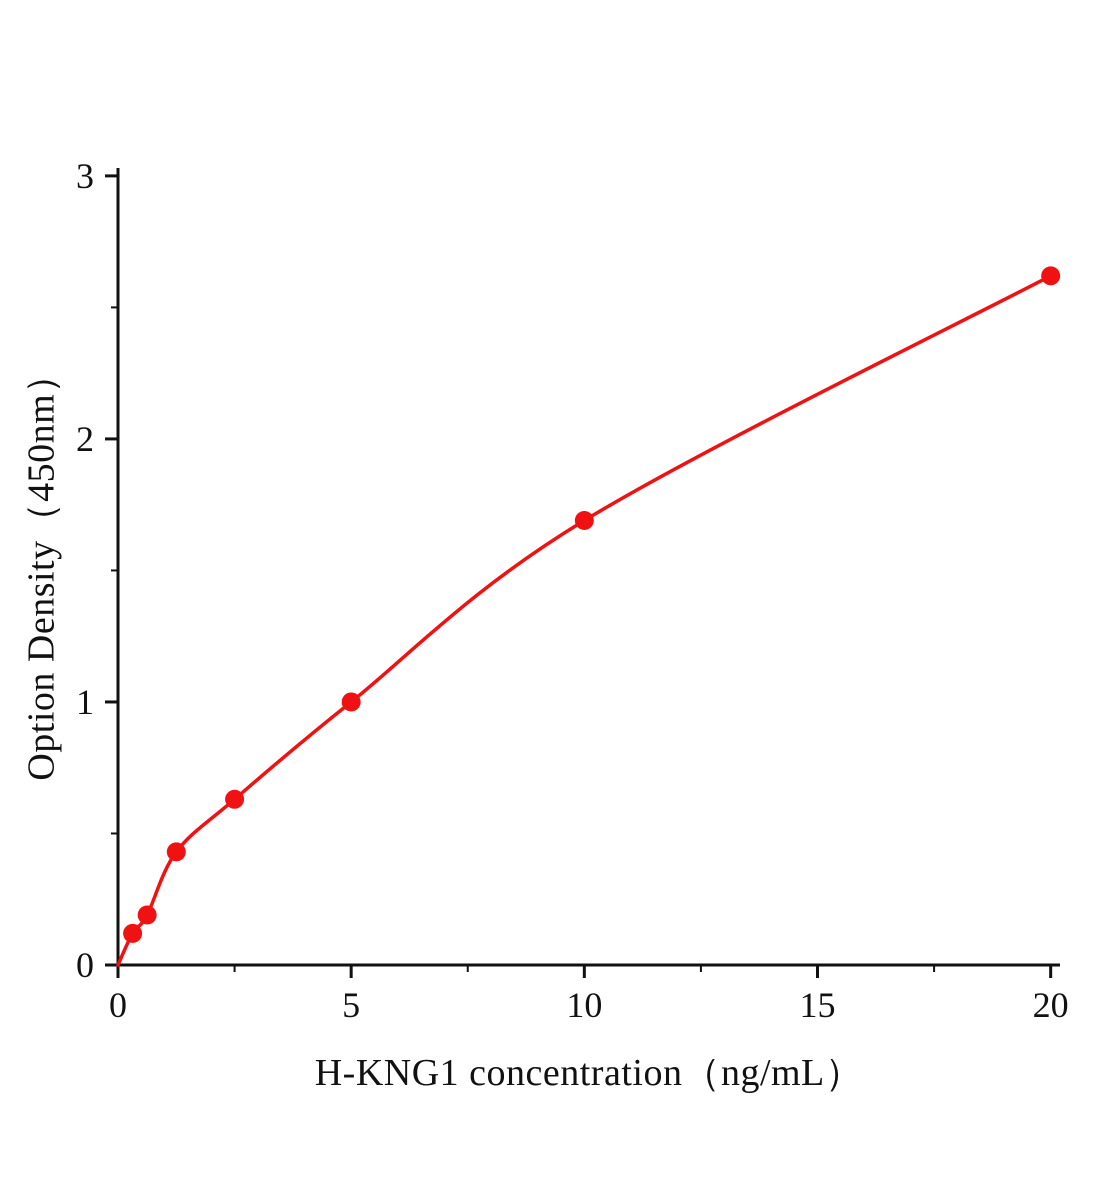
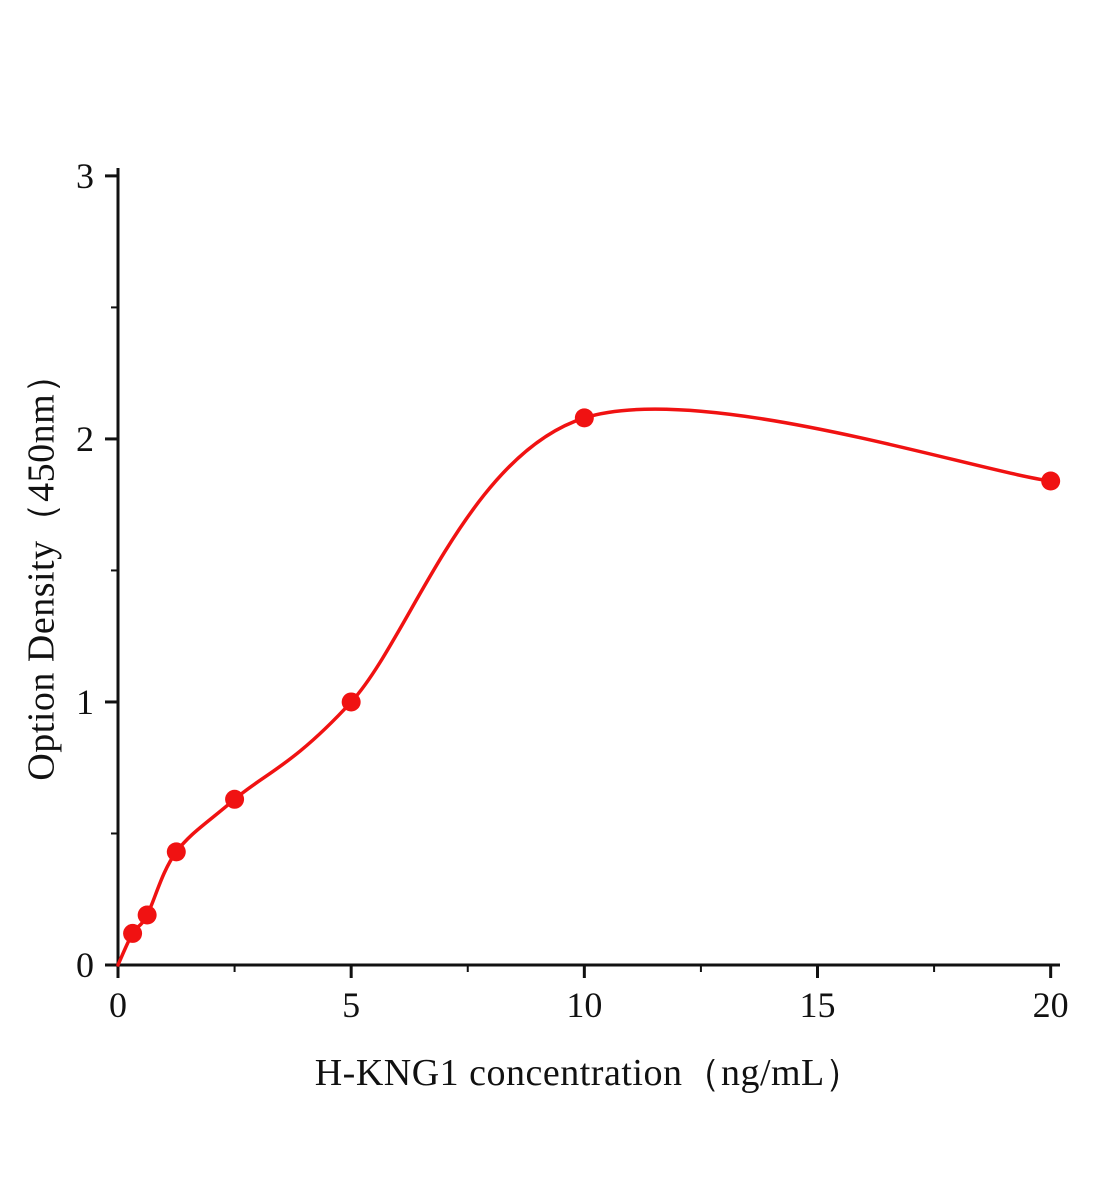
10: 1.69 -> 2.08
20: 2.62 -> 1.84
